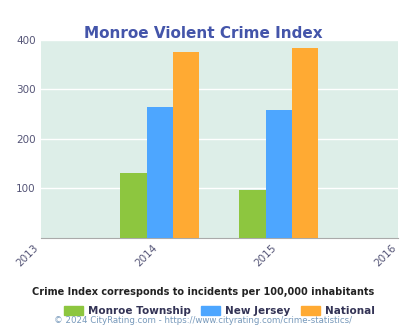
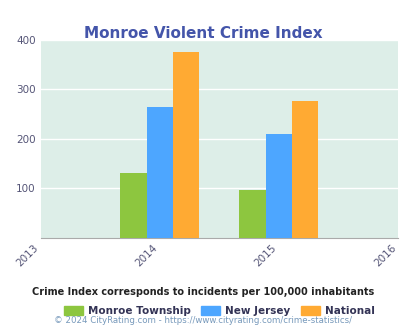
New Jersey/2015: 257 -> 210
National/2015: 383 -> 275
